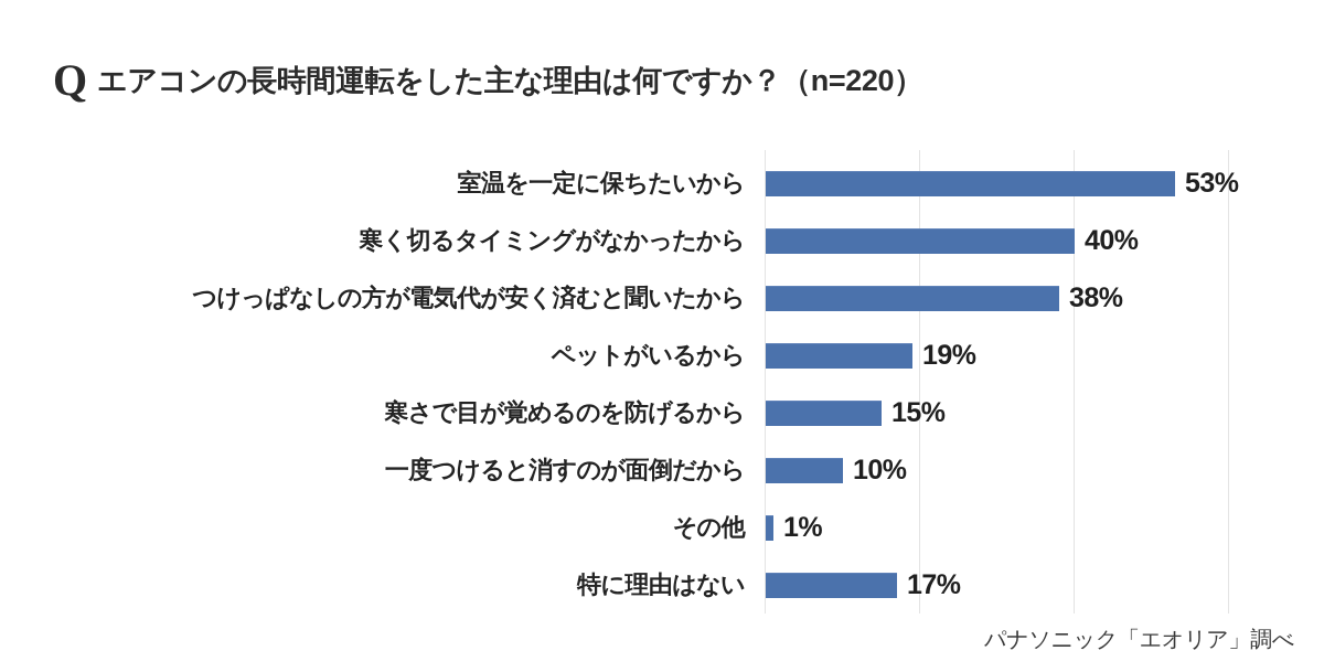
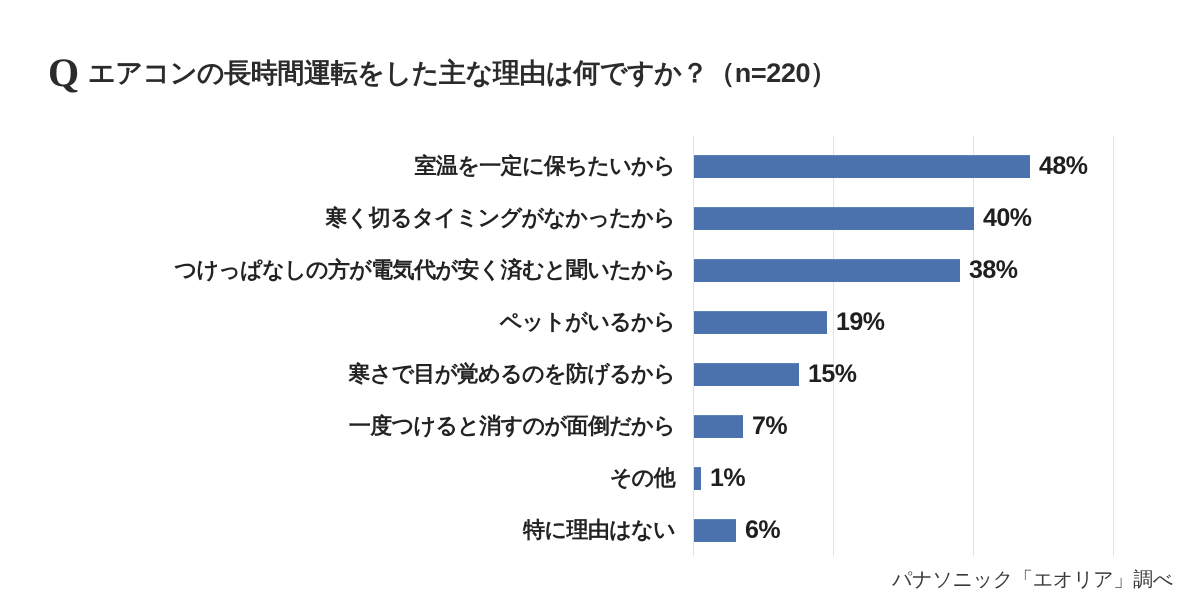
室温を一定に保ちたいから: 53% -> 48%
一度つけると消すのが面倒だから: 10% -> 7%
特に理由はない: 17% -> 6%
